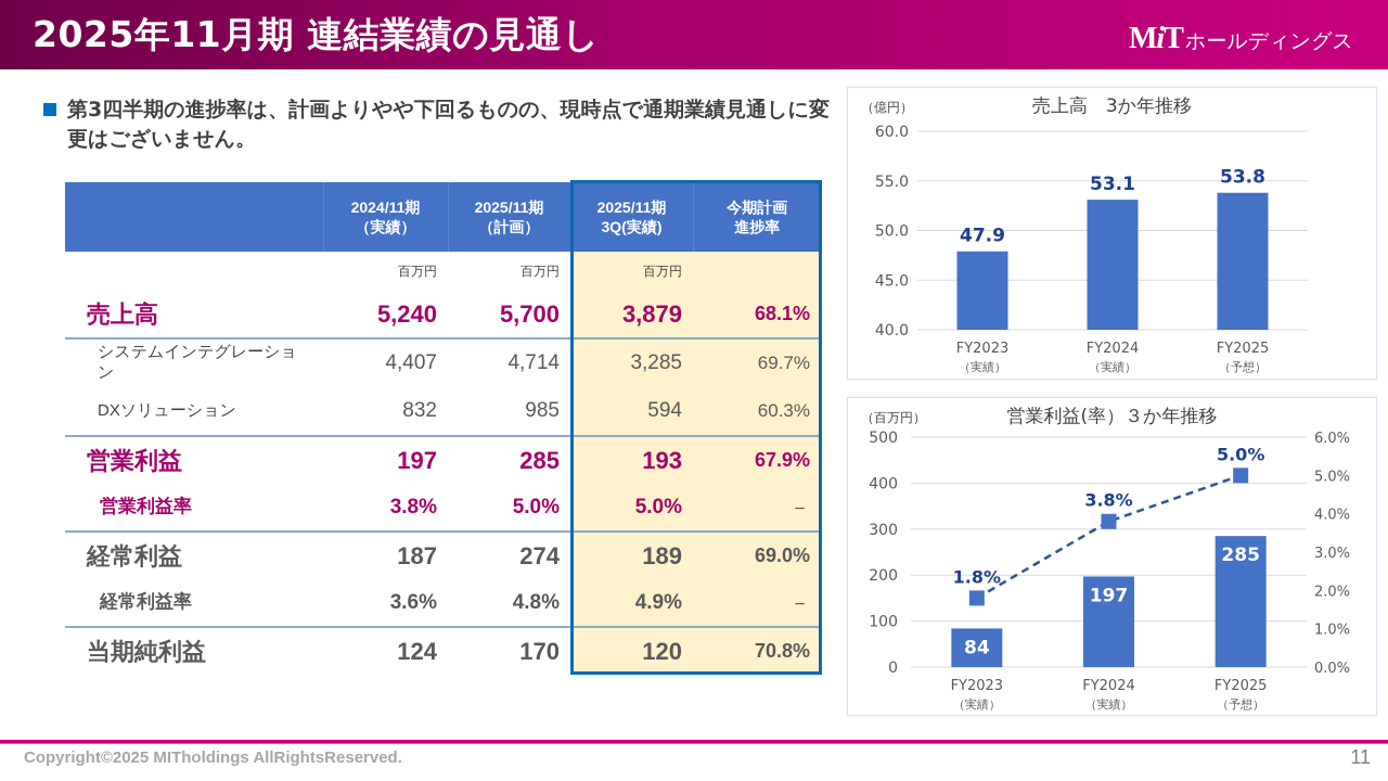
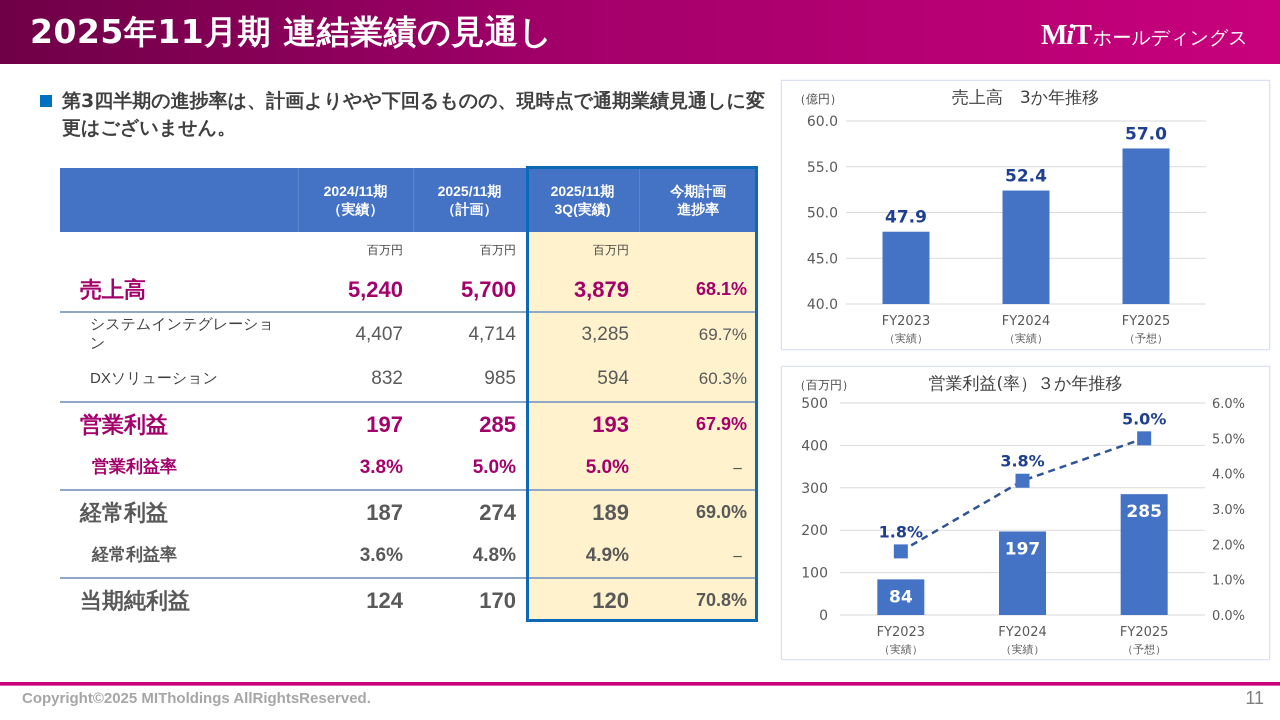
売上高 3か年推移/FY2024: 53.1 -> 52.4
売上高 3か年推移/FY2025: 53.8 -> 57.0
